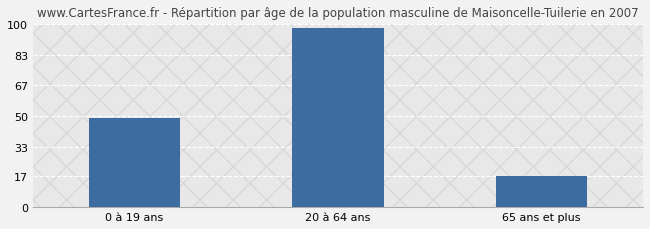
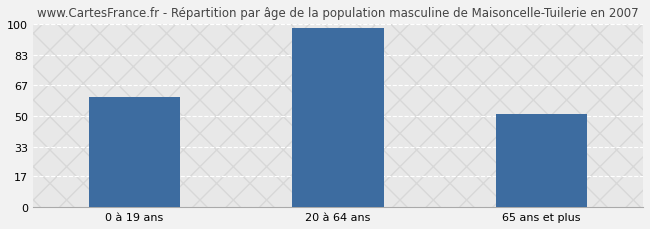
0 à 19 ans: 49 -> 60
65 ans et plus: 17 -> 51
